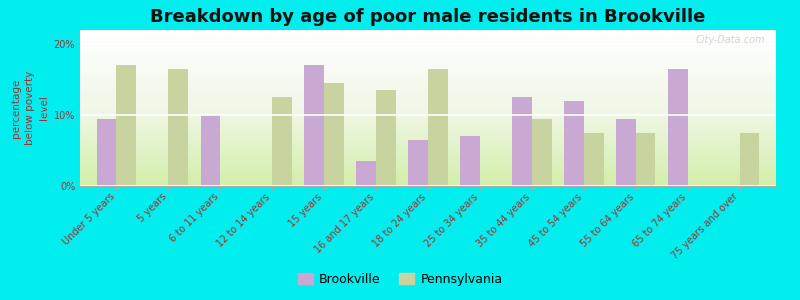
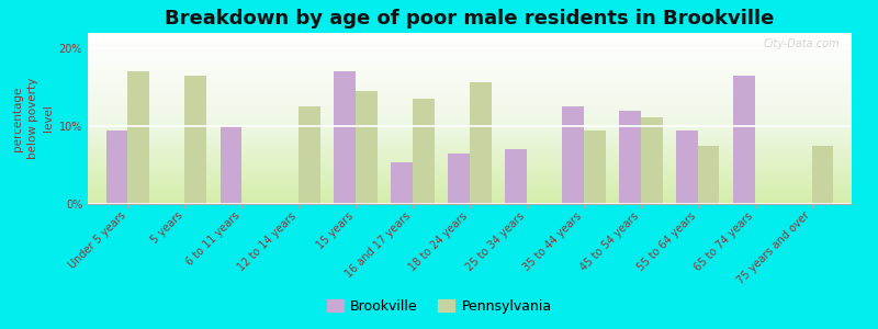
Brookville/16 and 17 years: 3.5% -> 5.4%
Pennsylvania/18 to 24 years: 16.5% -> 15.6%
Pennsylvania/45 to 54 years: 7.5% -> 11.2%
